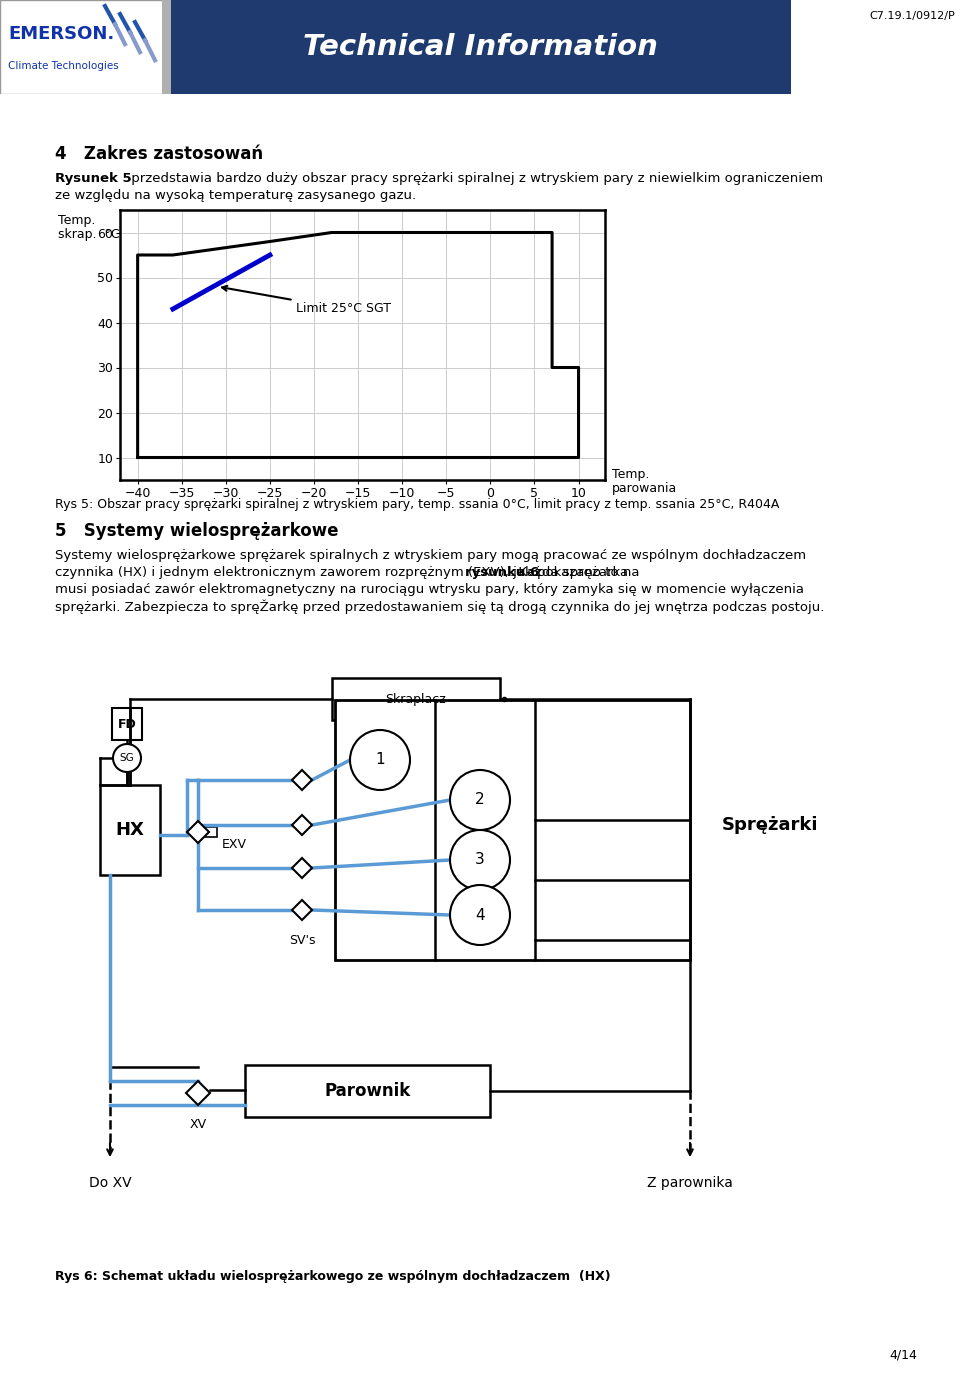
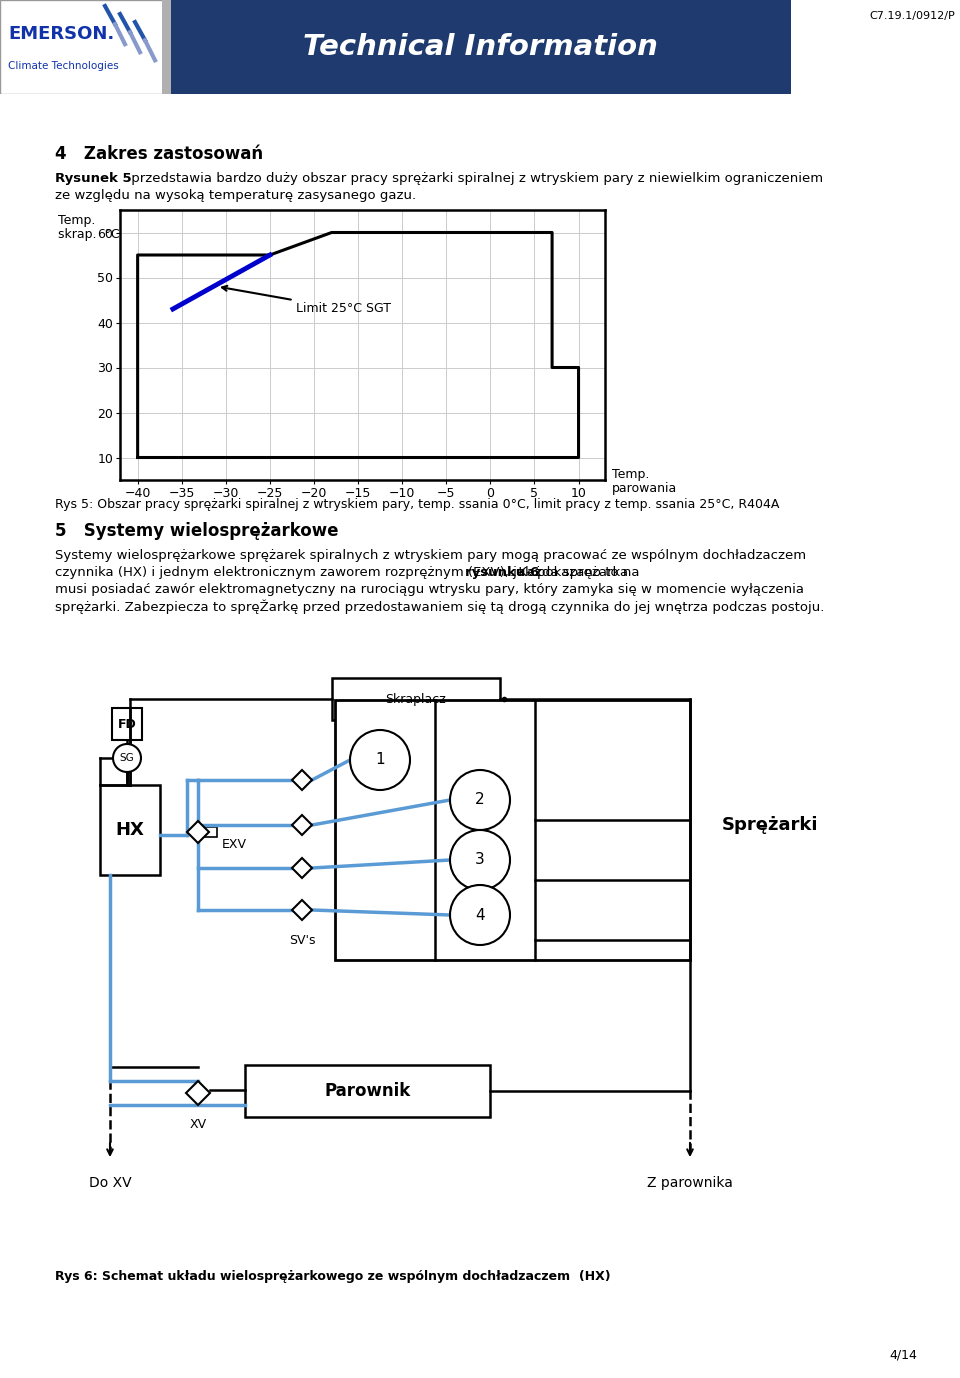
−25: 58 -> 55
